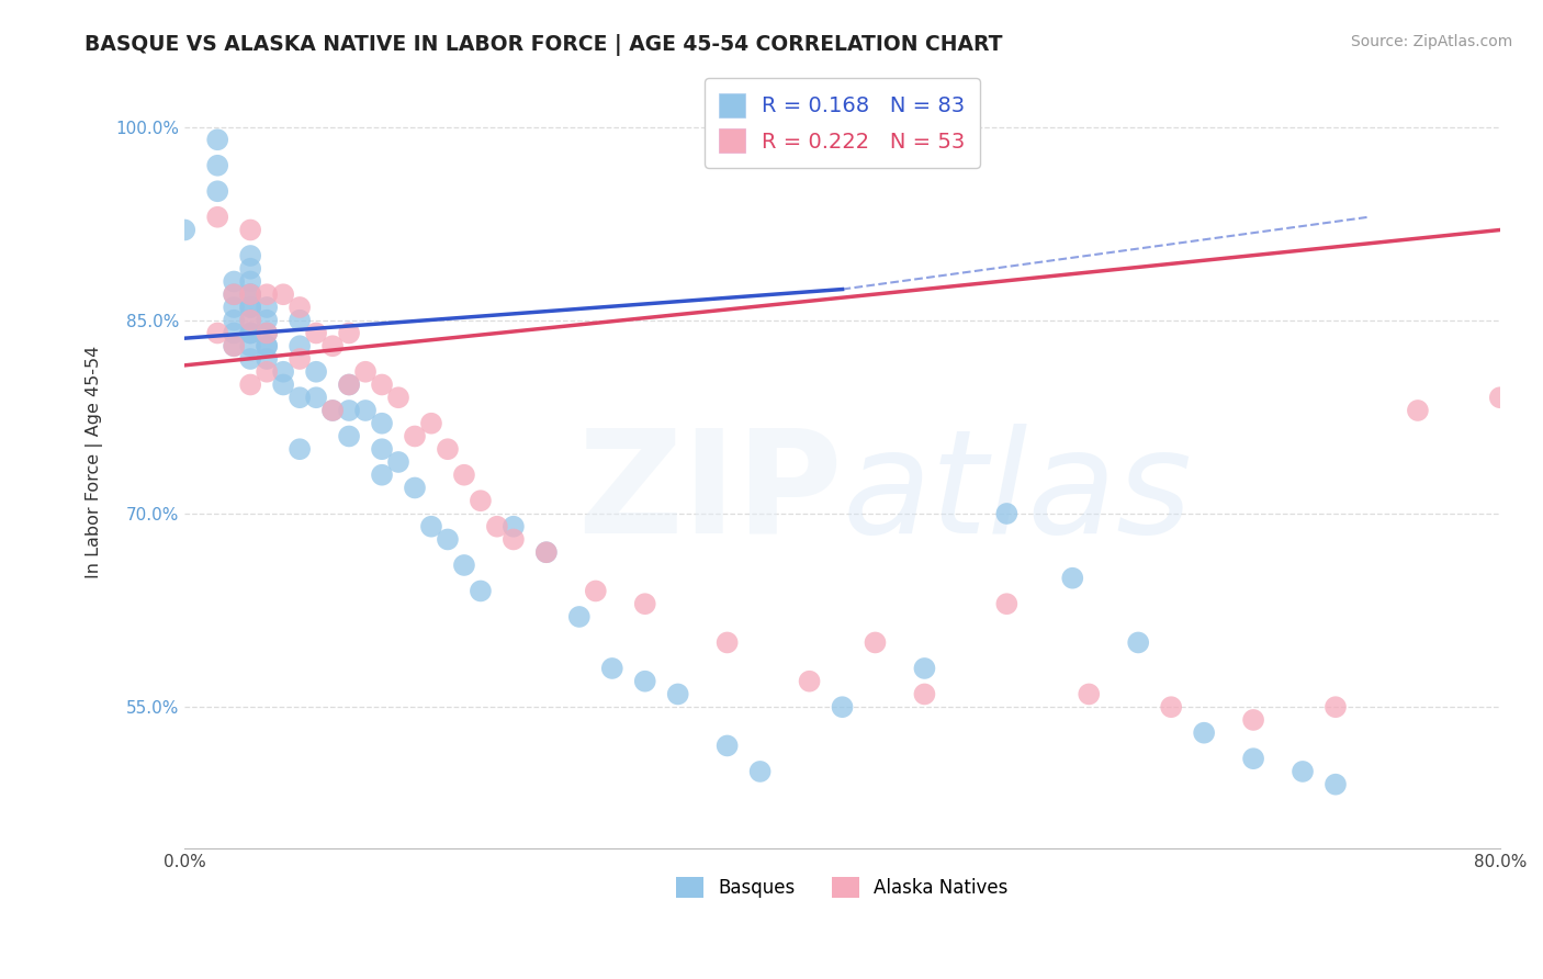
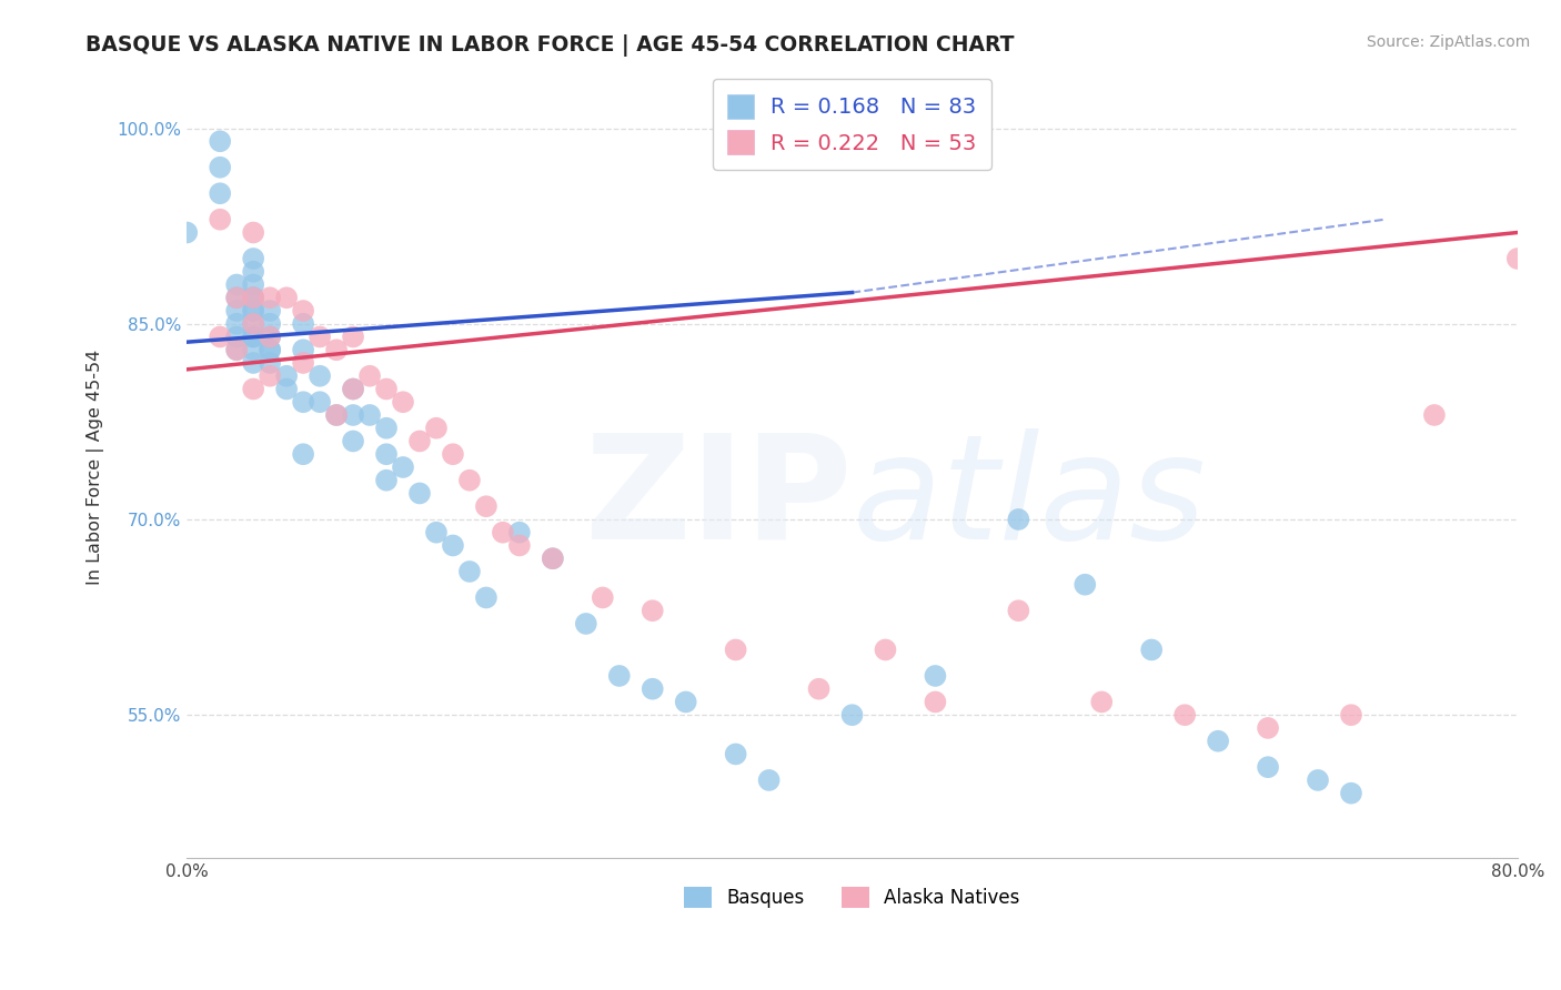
Alaska Natives/80.0%: 79% -> 90%
